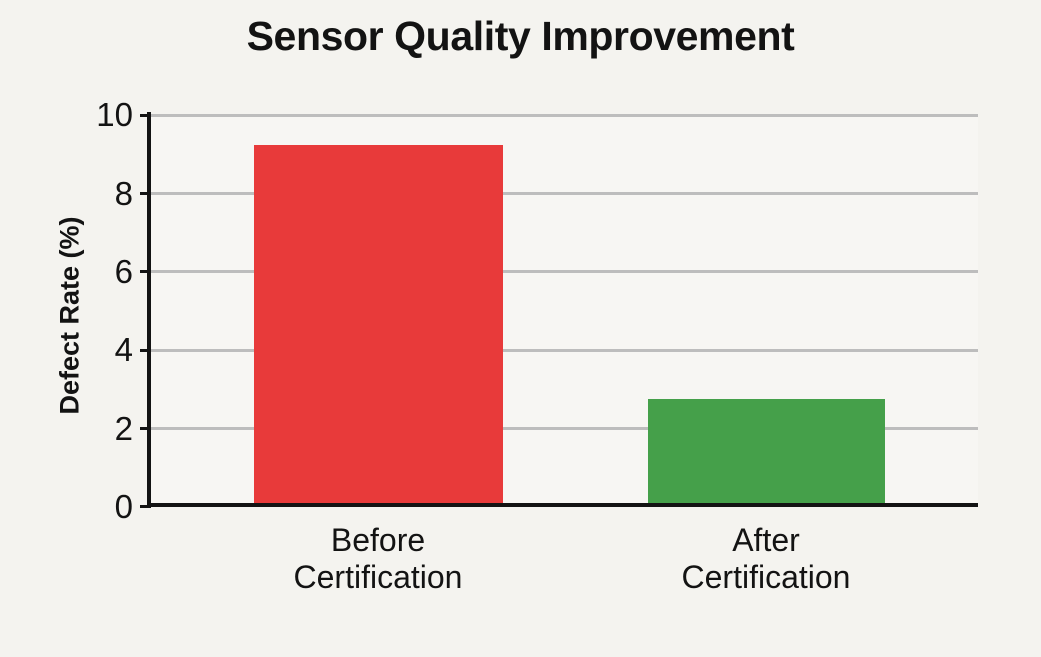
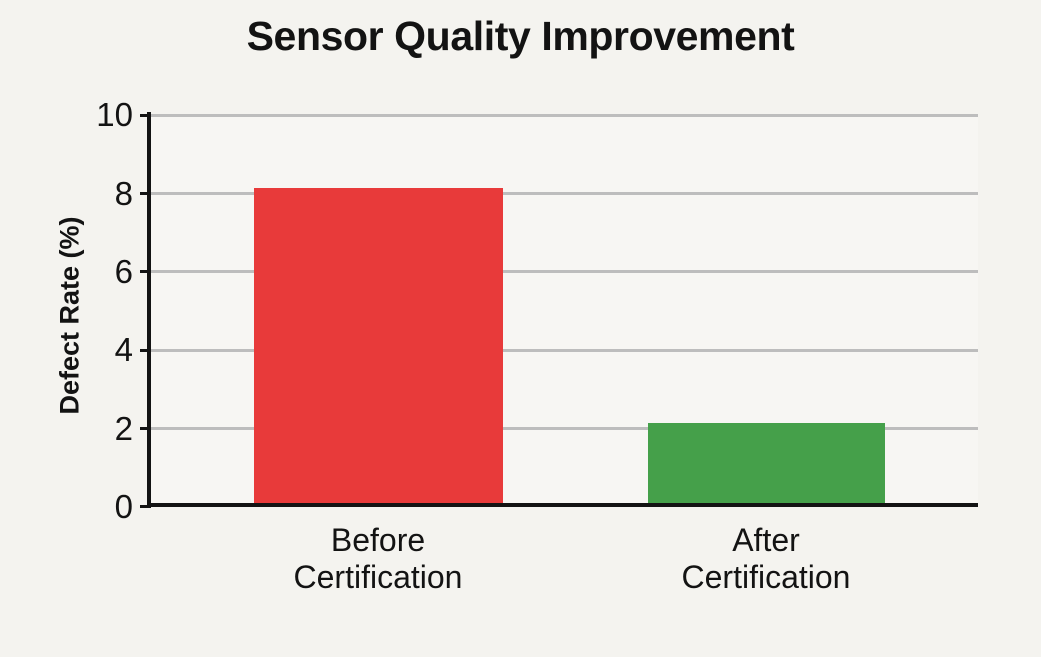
Before Certification: 9.2 -> 8.1
After Certification: 2.7 -> 2.1
